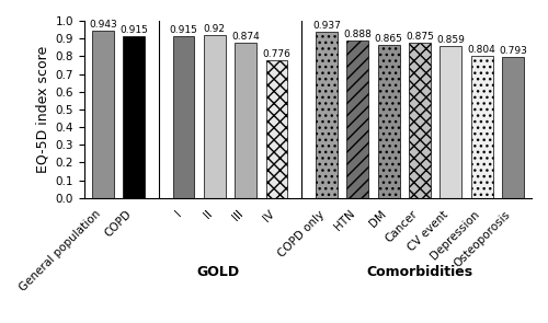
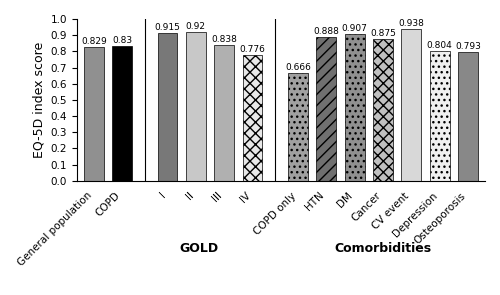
General population: 0.943 -> 0.829
COPD: 0.915 -> 0.83
III: 0.874 -> 0.838
COPD only: 0.937 -> 0.666
DM: 0.865 -> 0.907
CV event: 0.859 -> 0.938
